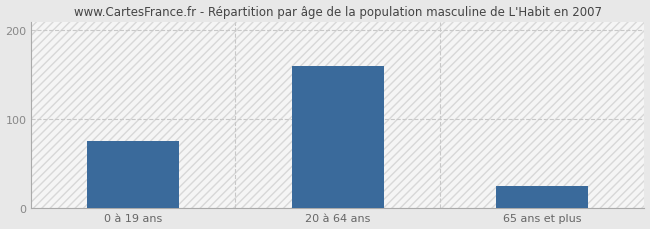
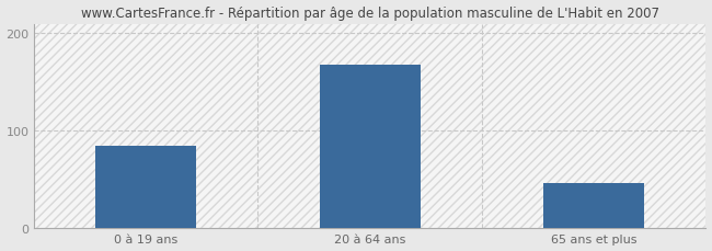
0 à 19 ans: 75 -> 84
20 à 64 ans: 160 -> 168
65 ans et plus: 25 -> 46
